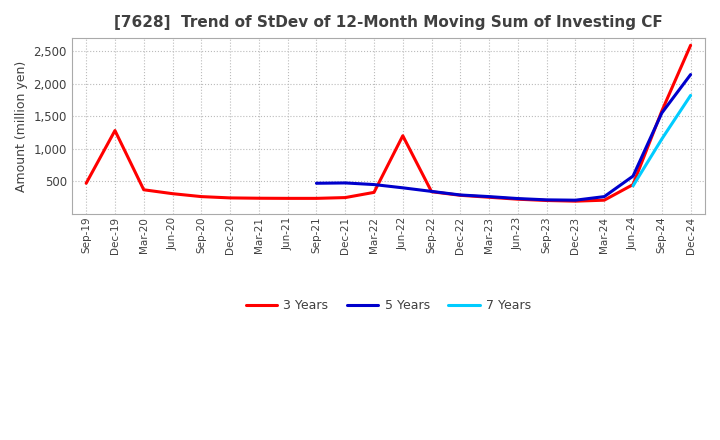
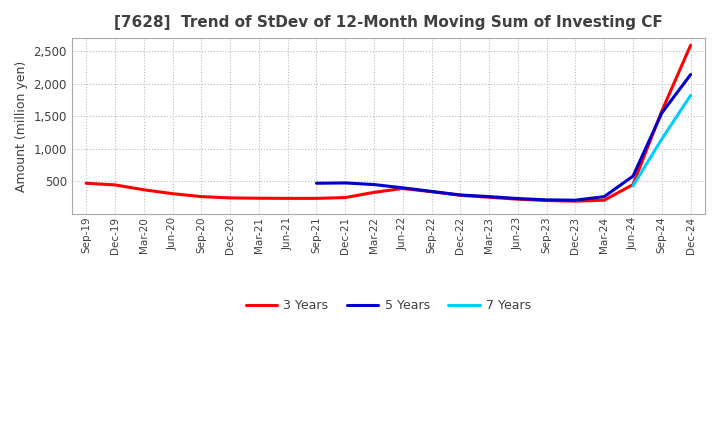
3 Years/Dec-19: 1,280 -> 440
3 Years/Jun-22: 1,200 -> 390
